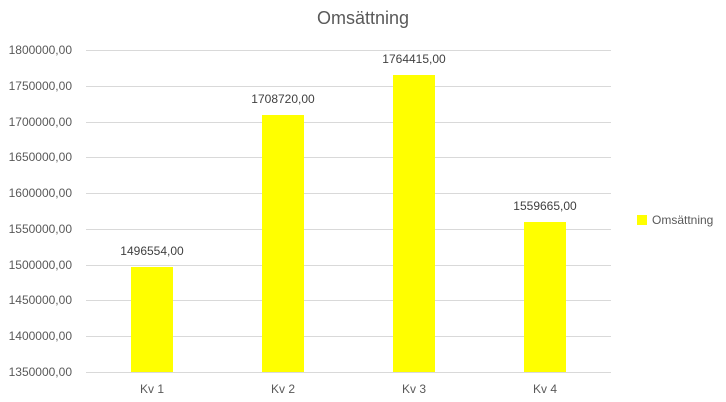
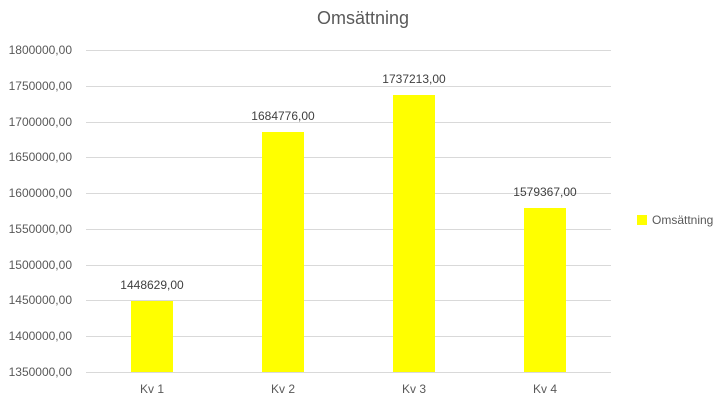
Kv 1: 1496554,00 -> 1448629,00
Kv 2: 1708720,00 -> 1684776,00
Kv 3: 1764415,00 -> 1737213,00
Kv 4: 1559665,00 -> 1579367,00
